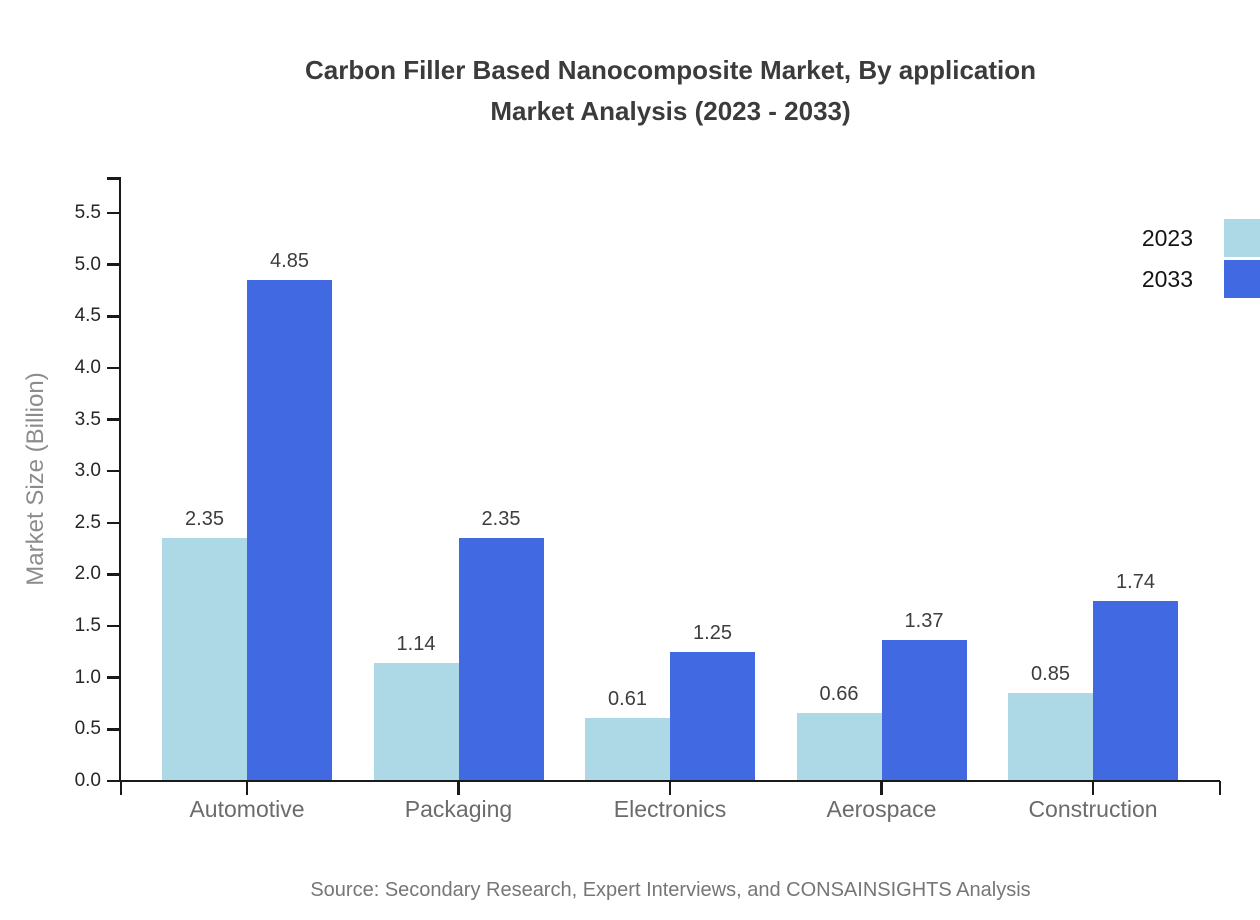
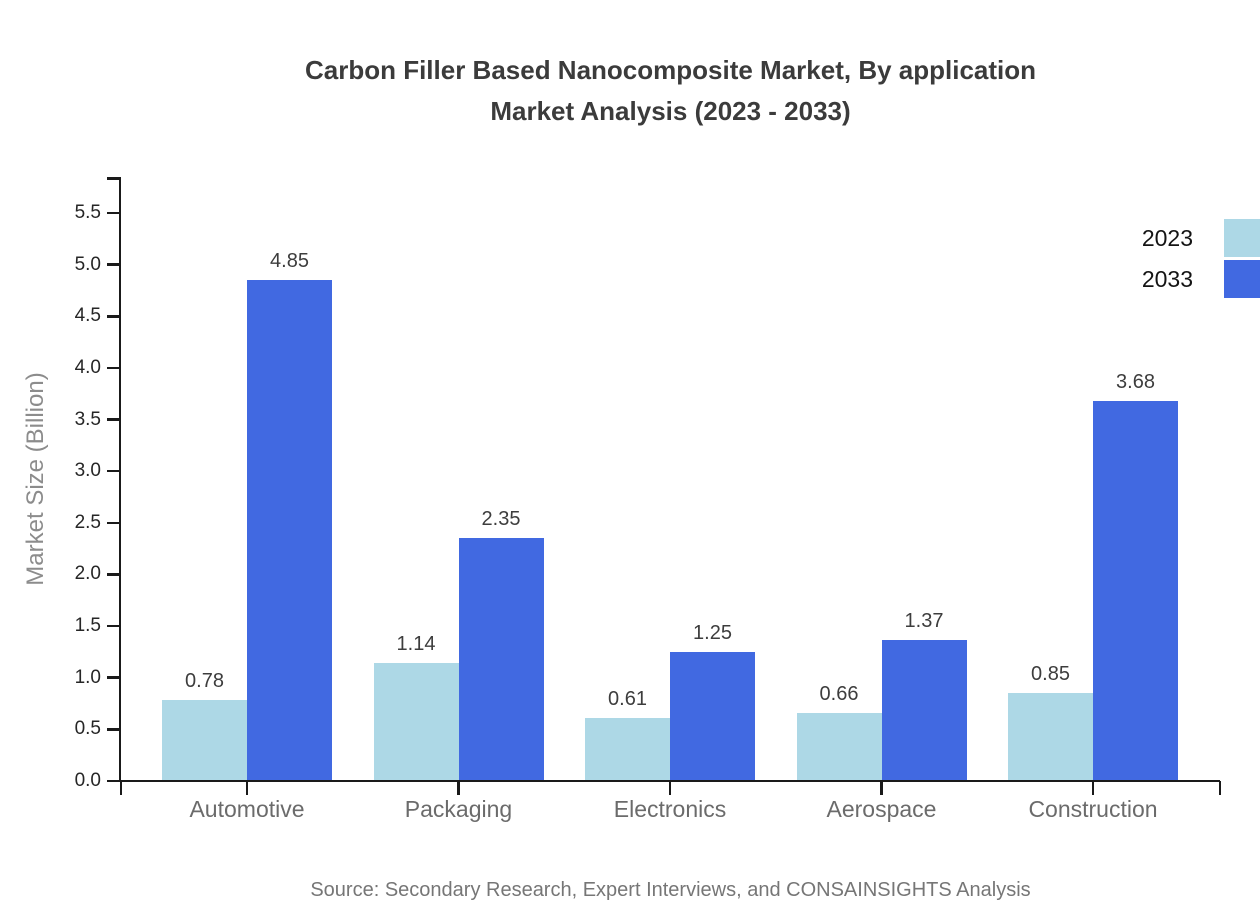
2023/Automotive: 2.35 -> 0.78
2033/Construction: 1.74 -> 3.68
